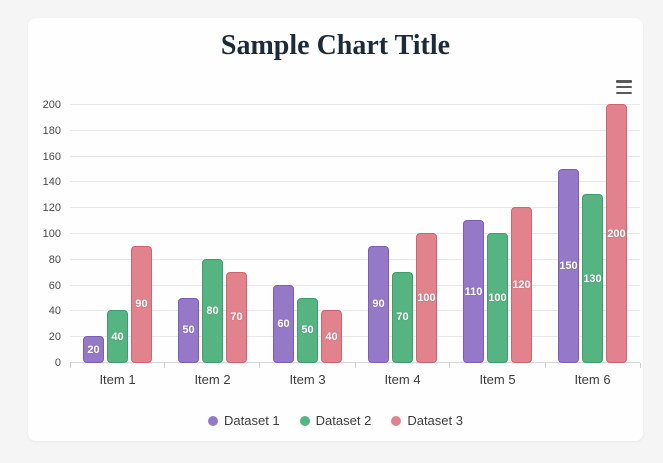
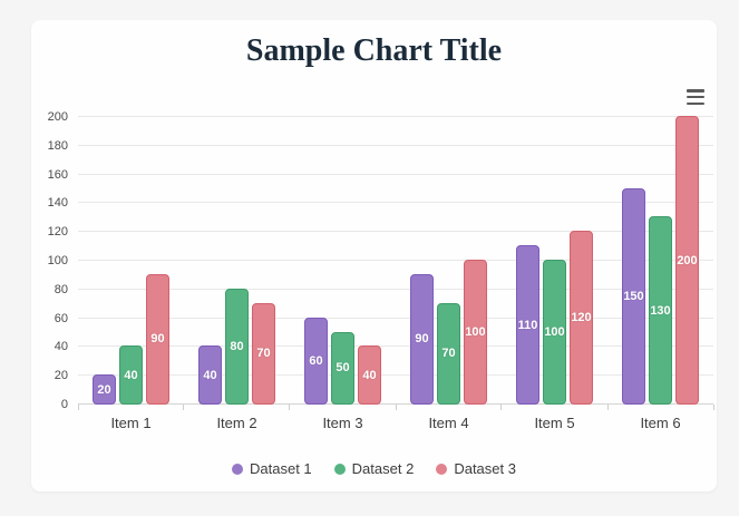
Dataset 1/Item 2: 50 -> 40
